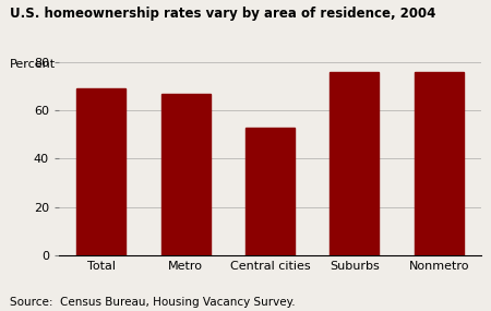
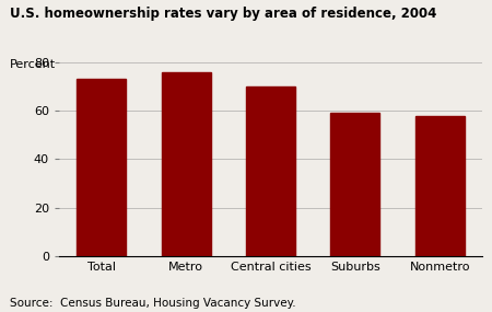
Total: 69 -> 73
Metro: 67 -> 76
Central cities: 53 -> 70
Suburbs: 76 -> 59
Nonmetro: 76 -> 58
